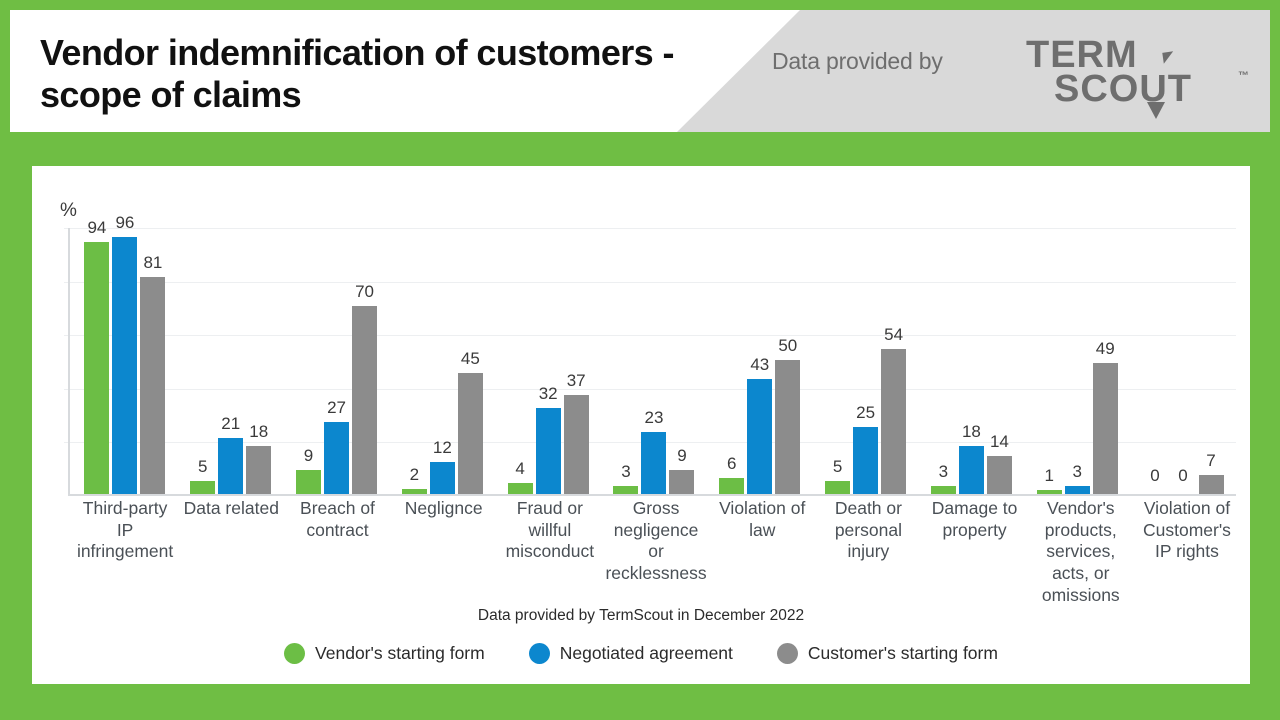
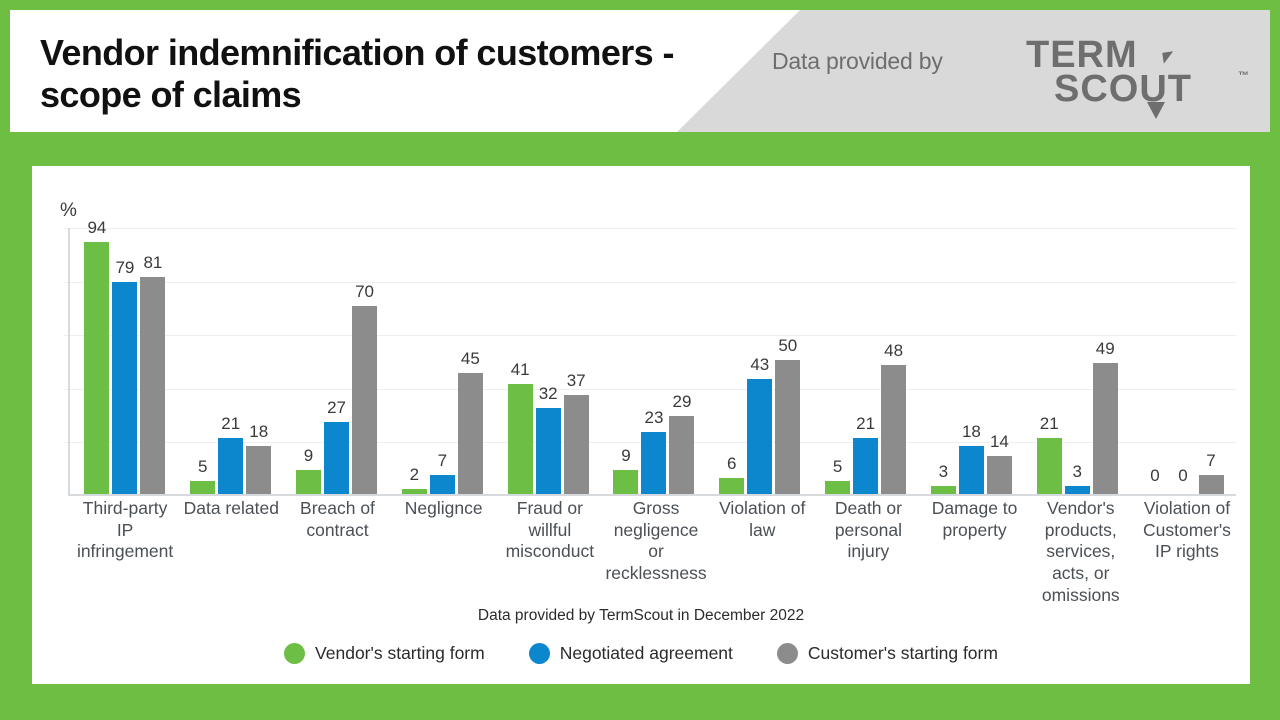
Negotiated agreement/Third-party IP infringement: 96 -> 79
Negotiated agreement/Neglignce: 12 -> 7
Vendor's starting form/Fraud or willful misconduct: 4 -> 41
Vendor's starting form/Gross negligence or recklessness: 3 -> 9
Customer's starting form/Gross negligence or recklessness: 9 -> 29
Negotiated agreement/Death or personal injury: 25 -> 21
Customer's starting form/Death or personal injury: 54 -> 48
Vendor's starting form/Vendor's products, services, acts, or omissions: 1 -> 21
